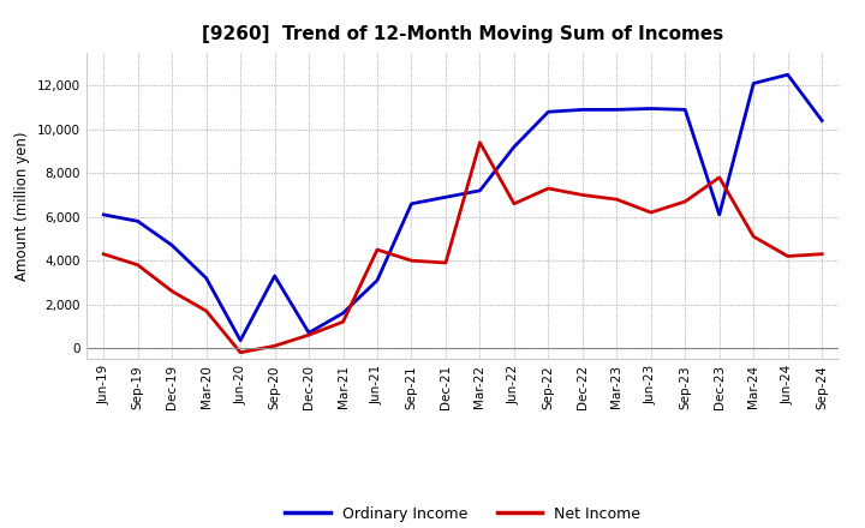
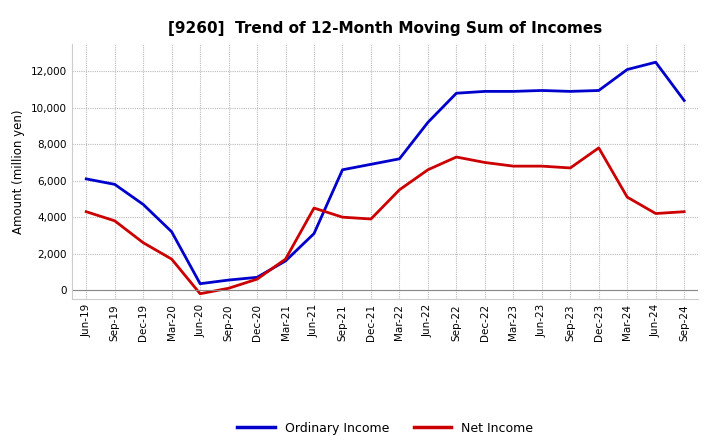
Ordinary Income/Sep-20: 3,300 -> 600
Net Income/Mar-21: 1,200 -> 1,700
Net Income/Mar-22: 9,400 -> 5,500
Net Income/Jun-23: 6,200 -> 6,800
Ordinary Income/Dec-23: 6,100 -> 11,000
